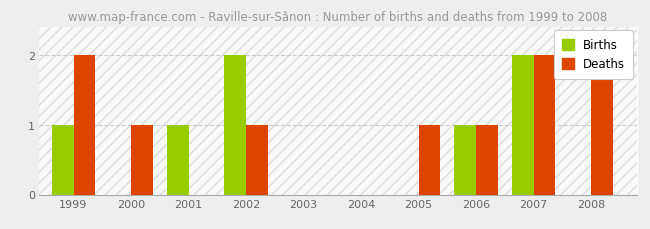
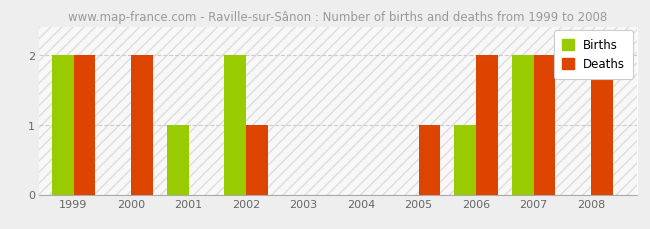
Births/1999: 1 -> 2
Deaths/2000: 1 -> 2
Deaths/2006: 1 -> 2
